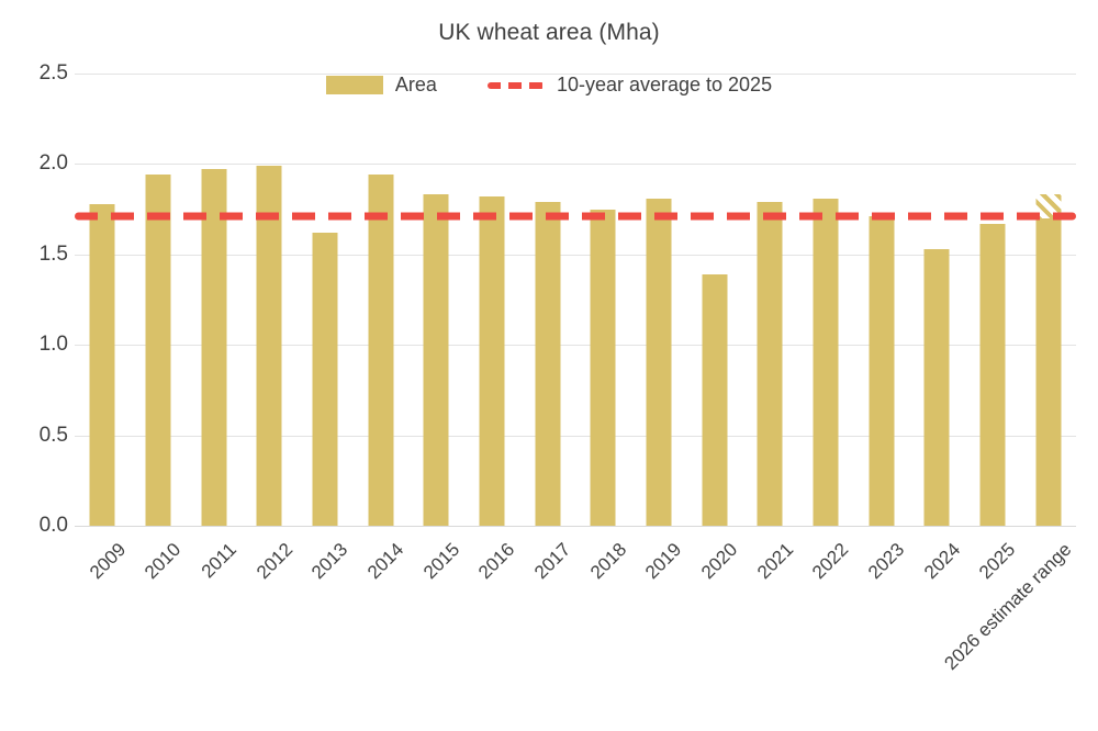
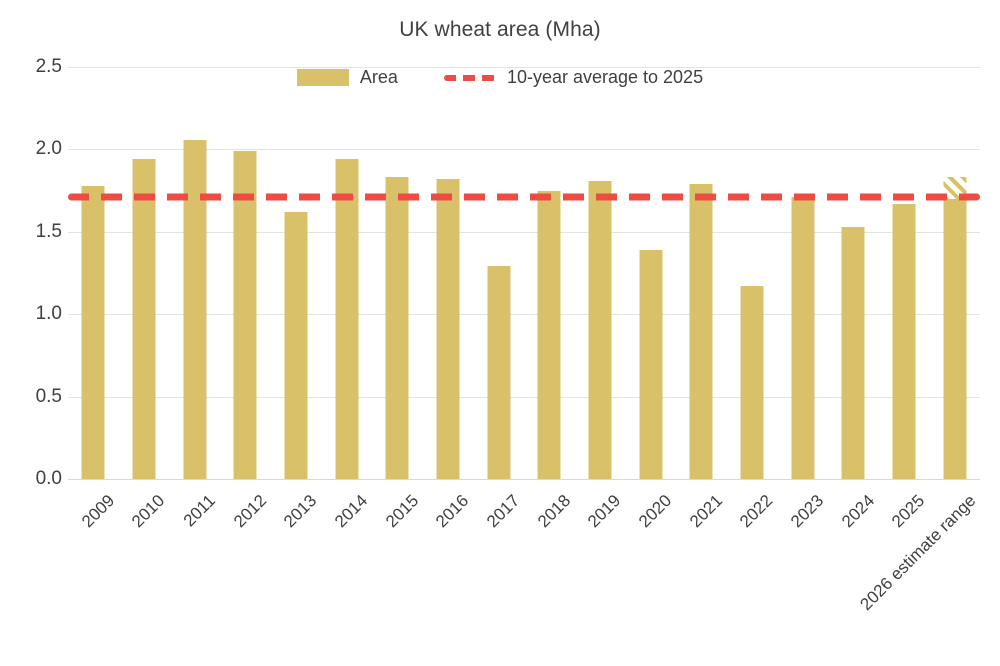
2011: 1.97 -> 2.06
2017: 1.79 -> 1.29
2022: 1.81 -> 1.17
